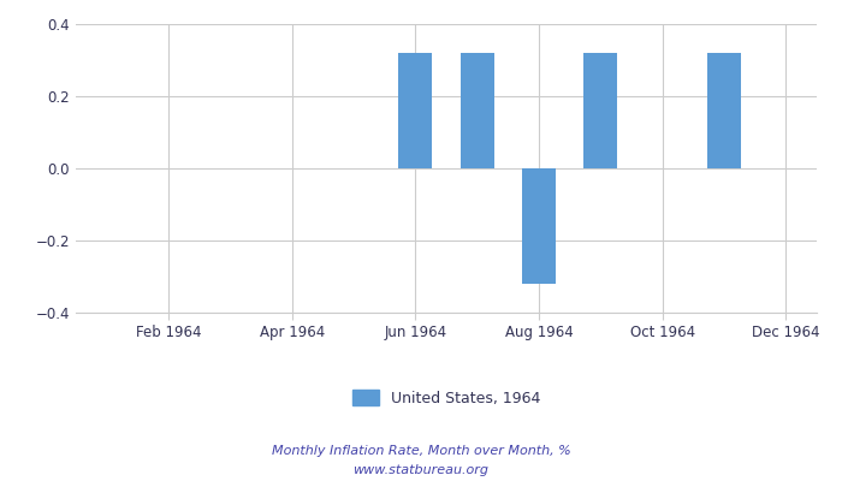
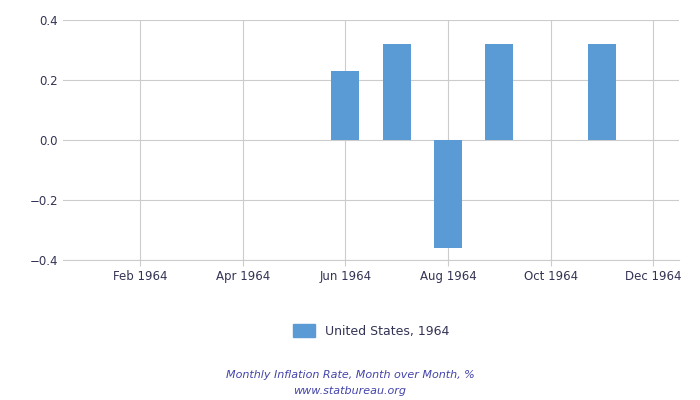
Jun 1964: 0.32 -> 0.23
Aug 1964: -0.32 -> -0.36
